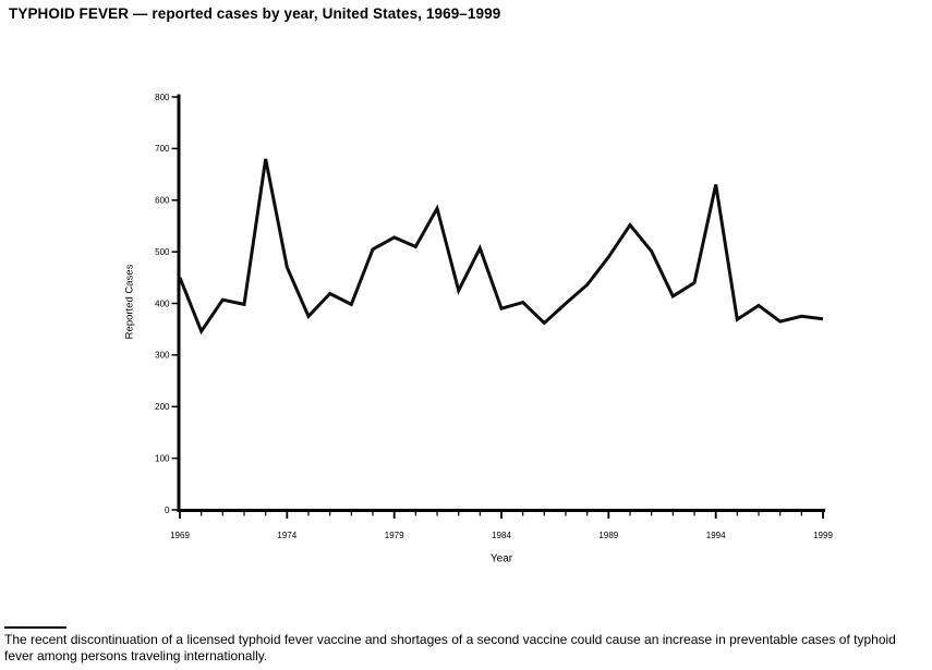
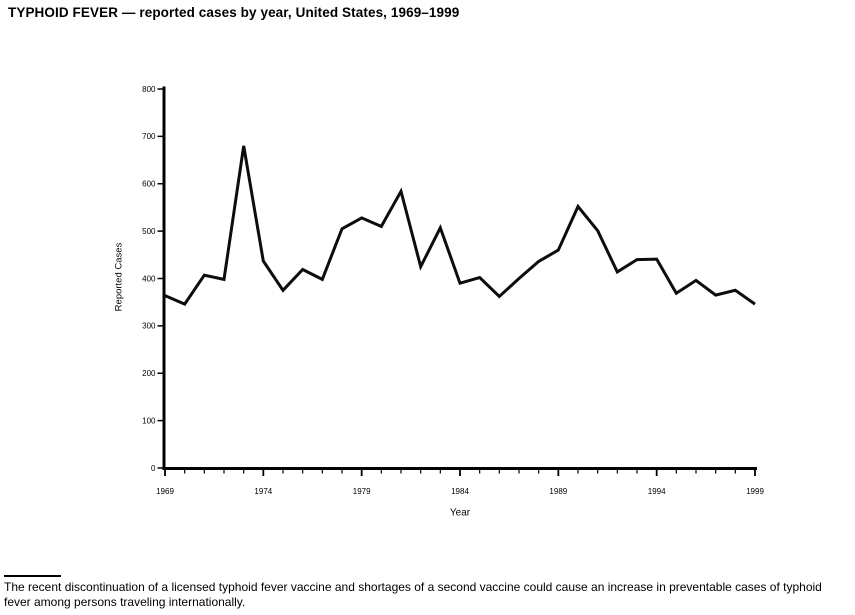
1969: 450 -> 360
1974: 470 -> 440
1989: 490 -> 460
1994: 630 -> 440
1999: 370 -> 350
